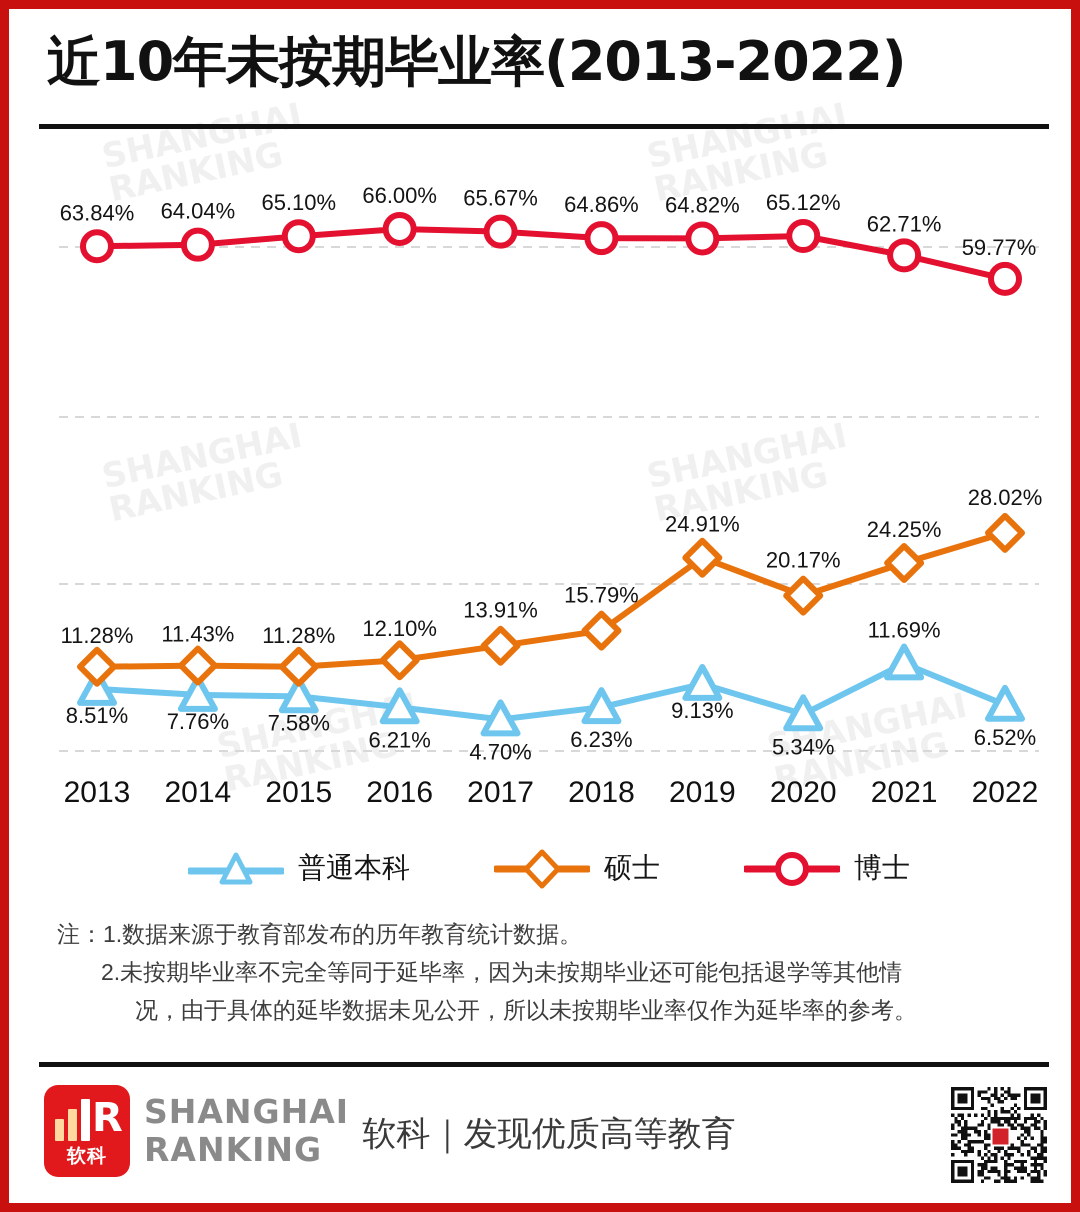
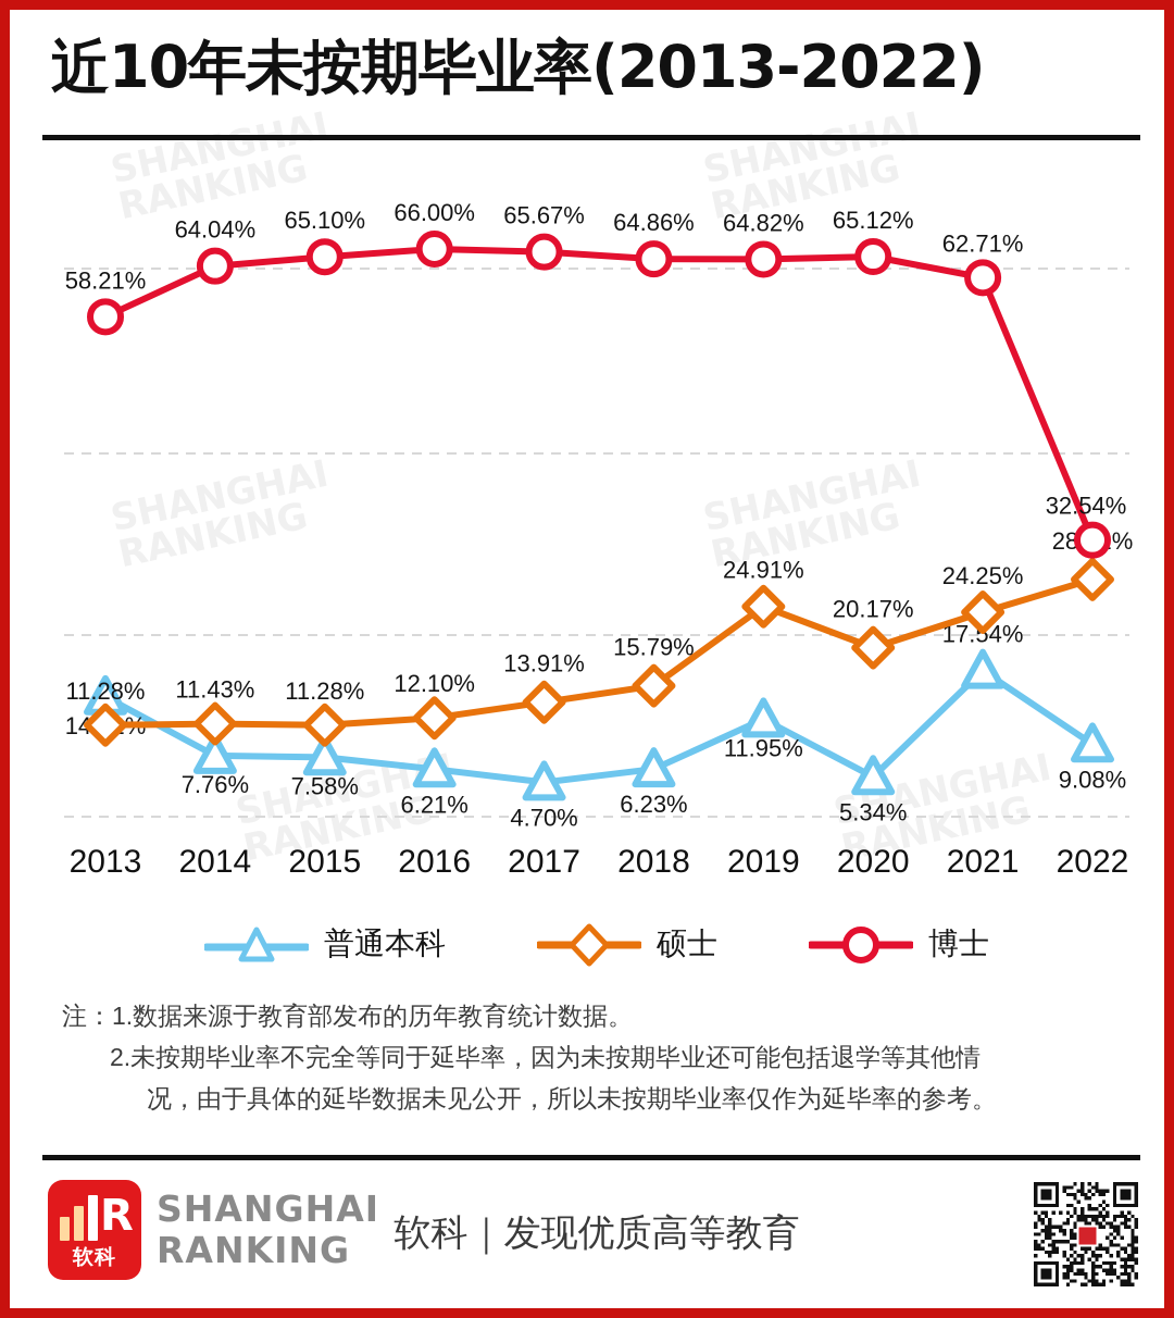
普通本科/2013: 8.51% -> 14.52%
博士/2013: 63.84% -> 58.21%
普通本科/2019: 9.13% -> 11.95%
普通本科/2021: 11.69% -> 17.54%
普通本科/2022: 6.52% -> 9.08%
博士/2022: 59.77% -> 32.54%
